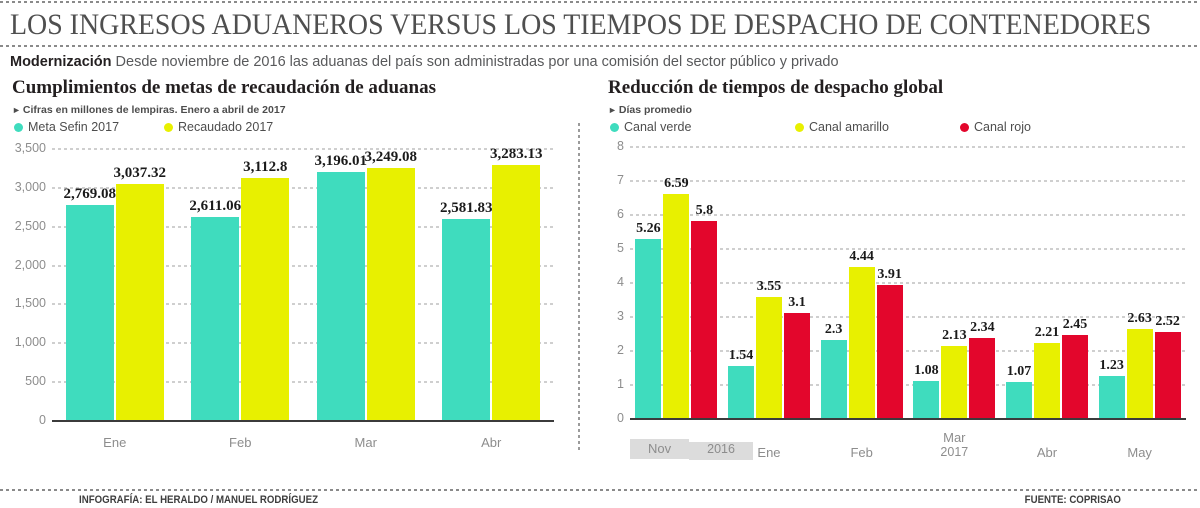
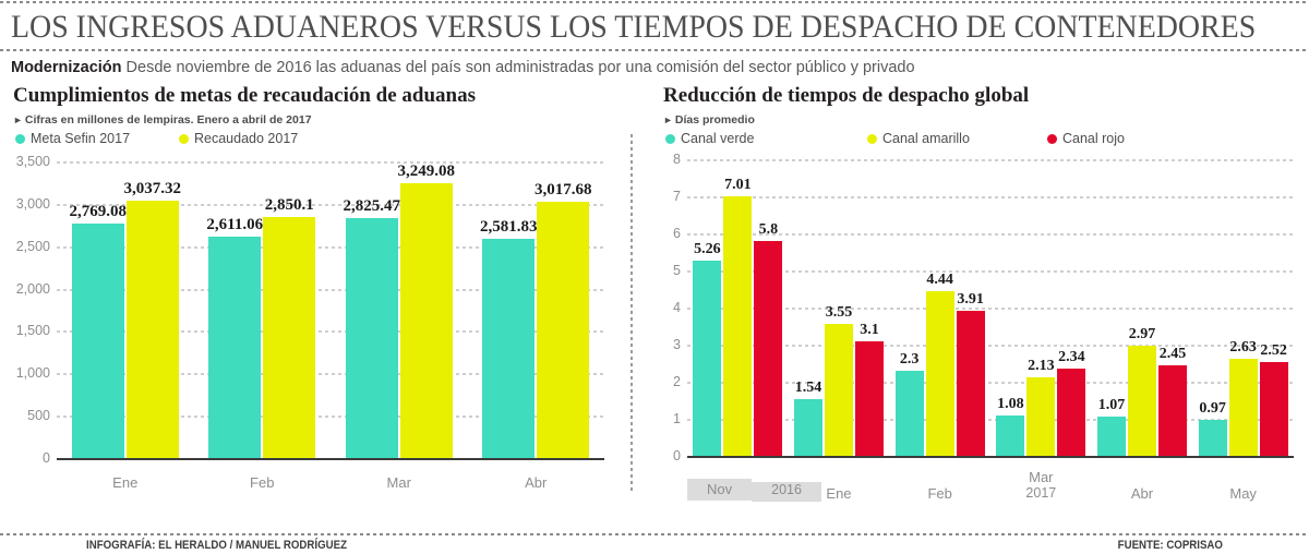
Cumplimientos de metas de recaudación de aduanas/Recaudado 2017/Feb: 3,112.8 -> 2,850.1
Cumplimientos de metas de recaudación de aduanas/Meta Sefin 2017/Mar: 3,196.01 -> 2,825.47
Cumplimientos de metas de recaudación de aduanas/Recaudado 2017/Abr: 3,283.13 -> 3,017.68
Reducción de tiempos de despacho global/Canal amarillo/Nov: 6.59 -> 7.01
Reducción de tiempos de despacho global/Canal amarillo/Abr: 2.21 -> 2.97
Reducción de tiempos de despacho global/Canal verde/May: 1.23 -> 0.97
